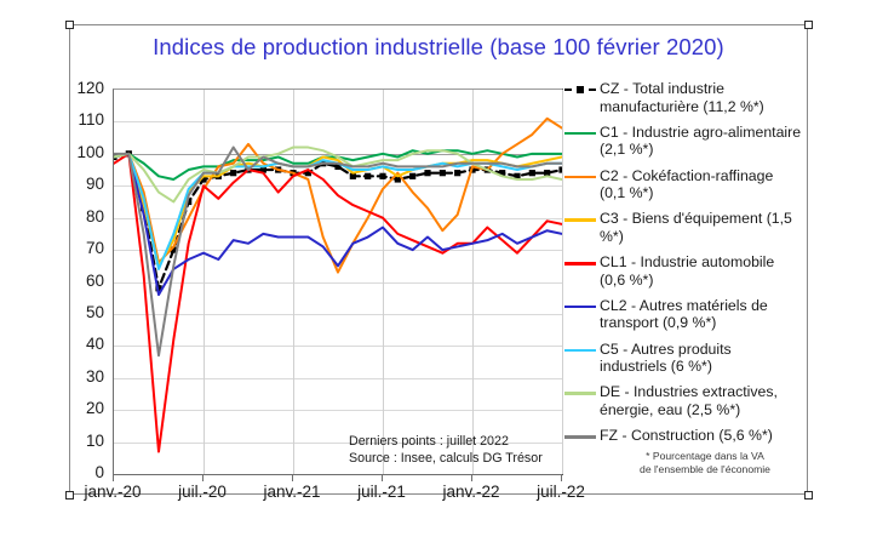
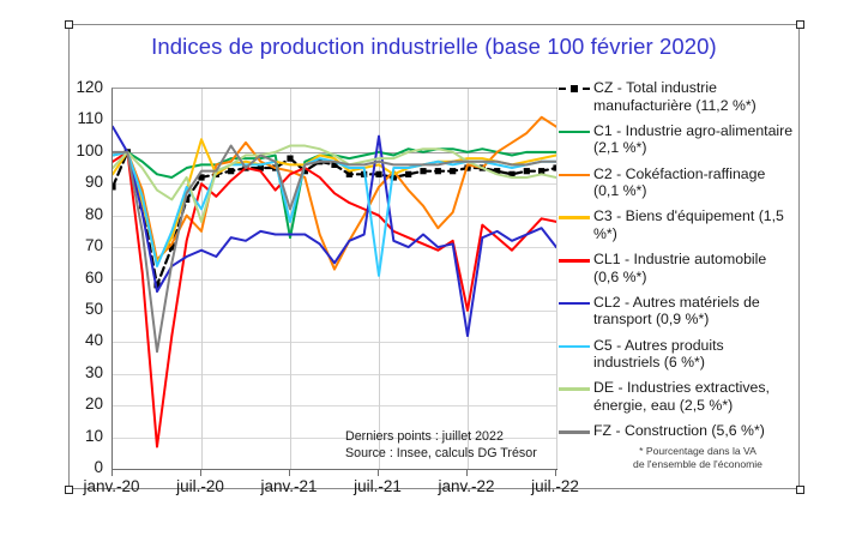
CZ - Total industrie manufacturière (11,2 %*)/janv.-20: 99 -> 89
C3 - Biens d'équipement (1,5 %*)/janv.-20: 99 -> 93
CL2 - Autres matériels de transport (0,9 %*)/janv.-20: 99 -> 108
DE - Industries extractives, énergie, eau (2,5 %*)/janv.-20: 99 -> 95
C2 - Cokéfaction-raffinage (0,1 %*)/juil.-20: 89 -> 75
C3 - Biens d'équipement (1,5 %*)/juil.-20: 93 -> 104
C5 - Autres produits industriels (6 %*)/juil.-20: 94 -> 82
DE - Industries extractives, énergie, eau (2,5 %*)/juil.-20: 95 -> 78
CZ - Total industrie manufacturière (11,2 %*)/janv.-21: 94 -> 98
C1 - Industrie agro-alimentaire (2,1 %*)/janv.-21: 97 -> 73
C5 - Autres produits industriels (6 %*)/janv.-21: 96 -> 78
FZ - Construction (5,6 %*)/janv.-21: 96 -> 82
CL2 - Autres matériels de transport (0,9 %*)/juil.-21: 77 -> 105
C5 - Autres produits industriels (6 %*)/juil.-21: 96 -> 61
CL1 - Industrie automobile (0,6 %*)/janv.-22: 72 -> 50
CL2 - Autres matériels de transport (0,9 %*)/janv.-22: 72 -> 42
CL2 - Autres matériels de transport (0,9 %*)/juil.-22: 75 -> 70
